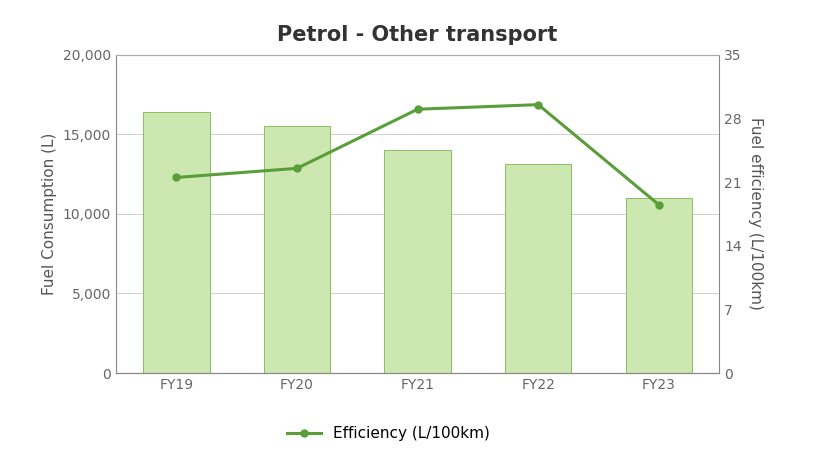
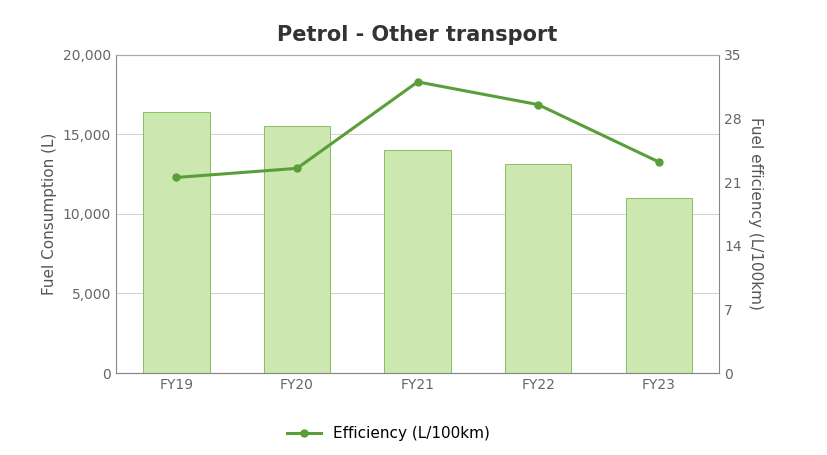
Efficiency (L/100km)/FY21: 29.0 -> 32.0
Efficiency (L/100km)/FY23: 18.5 -> 23.2
